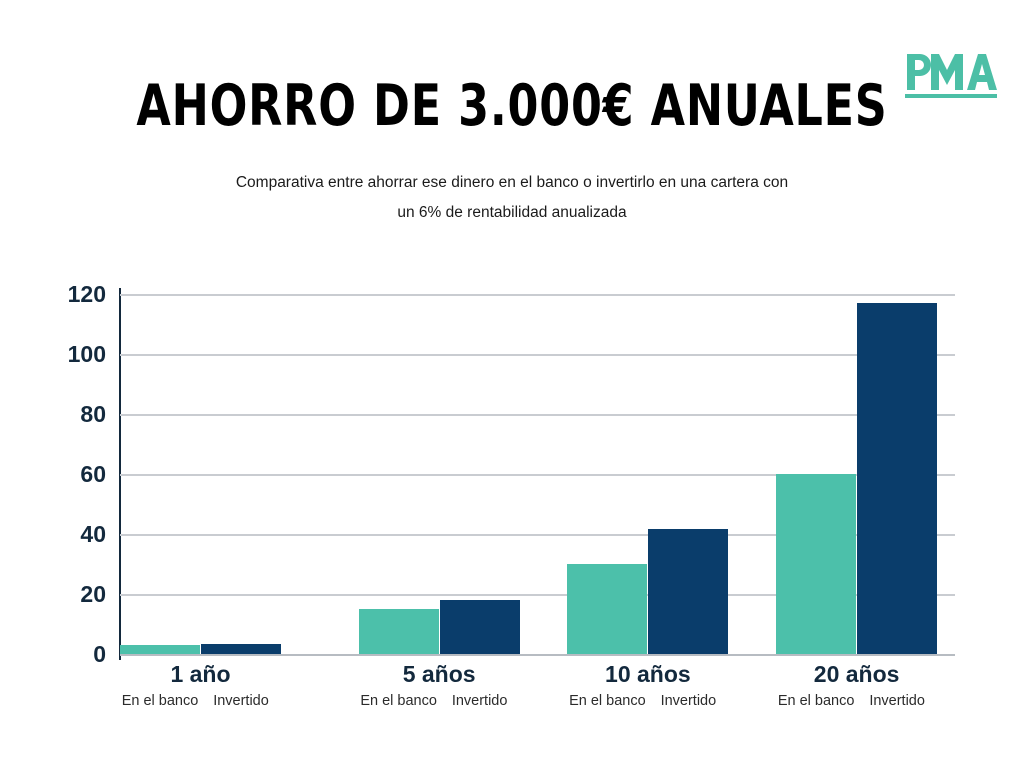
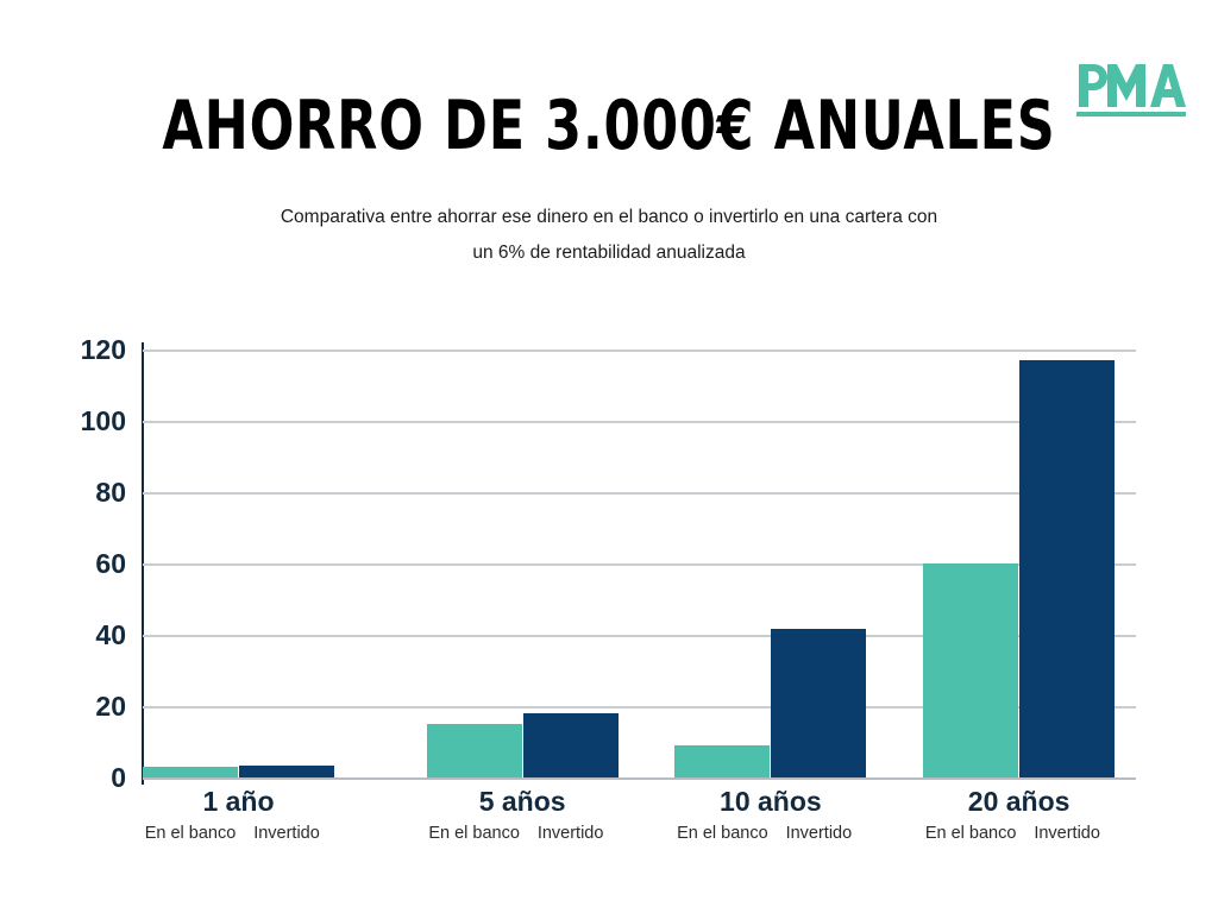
En el banco/10 años: 30 -> 9
